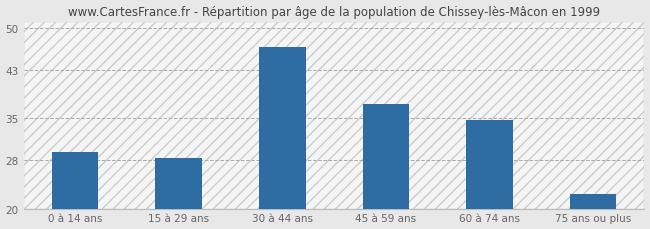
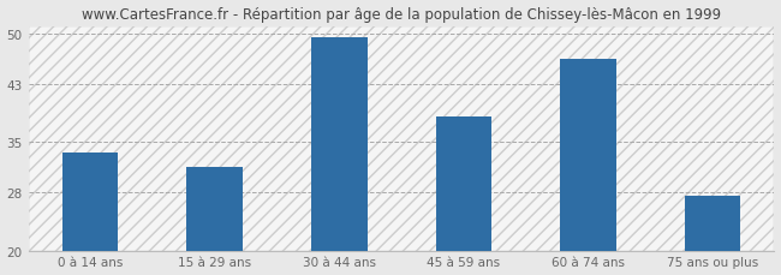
0 à 14 ans: 29.4 -> 33.5
15 à 29 ans: 28.4 -> 31.5
30 à 44 ans: 46.8 -> 49.5
45 à 59 ans: 37.4 -> 38.5
60 à 74 ans: 34.6 -> 46.5
75 ans ou plus: 22.4 -> 27.5
